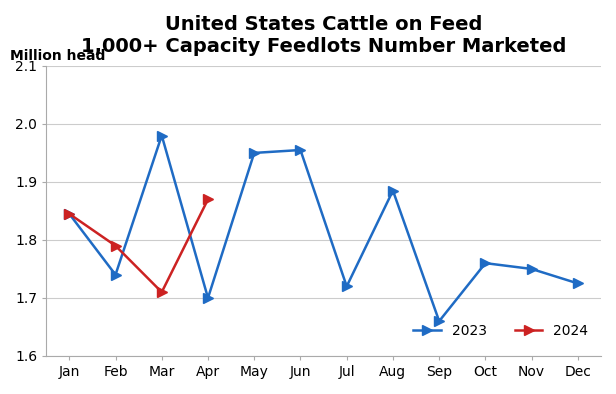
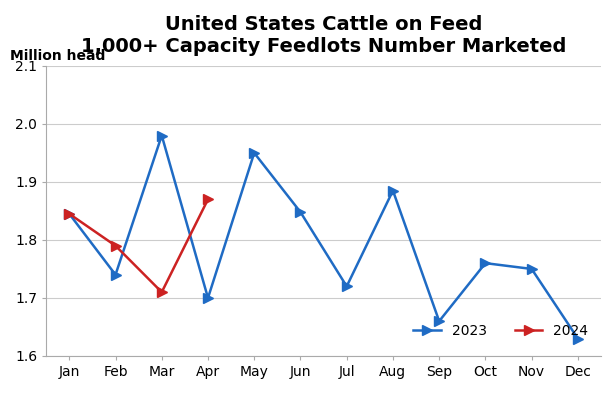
2023/Jun: 1.955 -> 1.848
2023/Dec: 1.725 -> 1.630
